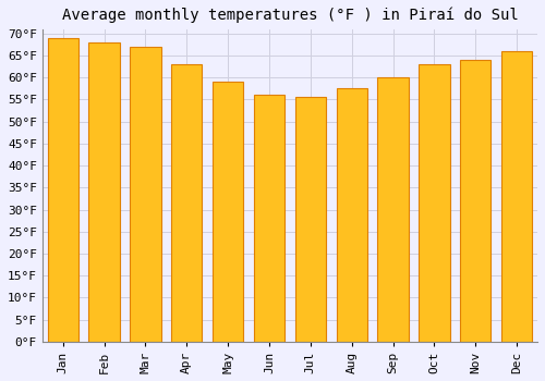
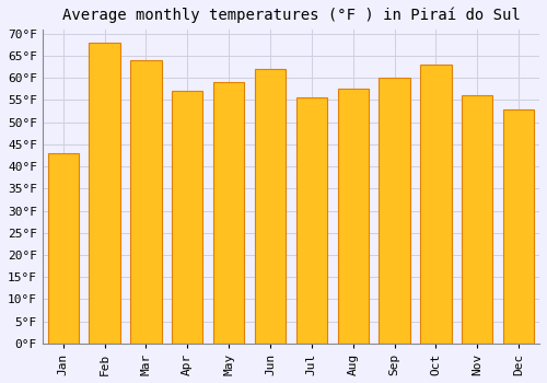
Jan: 69.0°F -> 43.0°F
Mar: 67.0°F -> 64.0°F
Apr: 63.0°F -> 57.0°F
Jun: 56.0°F -> 62.0°F
Nov: 64.0°F -> 56.0°F
Dec: 66.0°F -> 53.0°F
